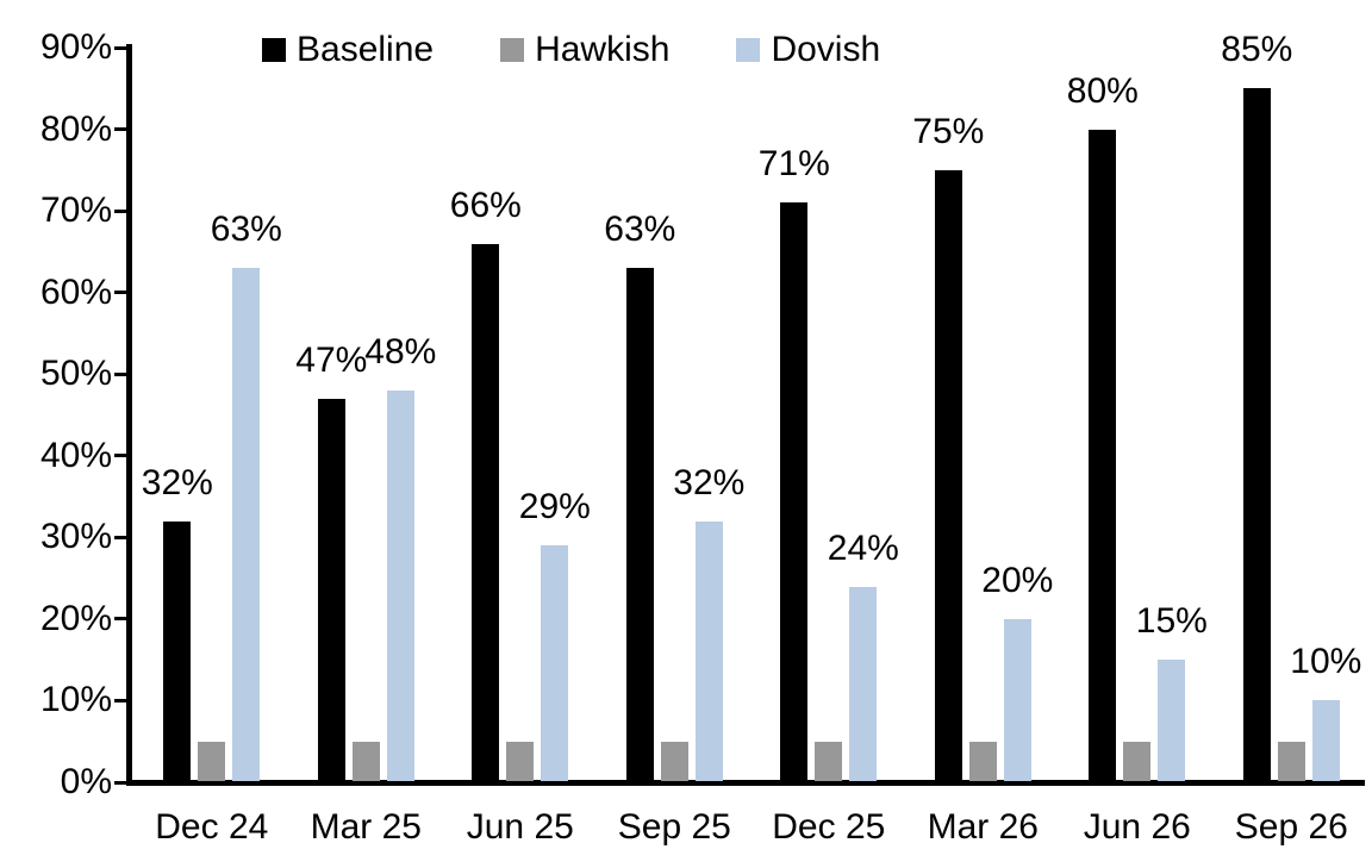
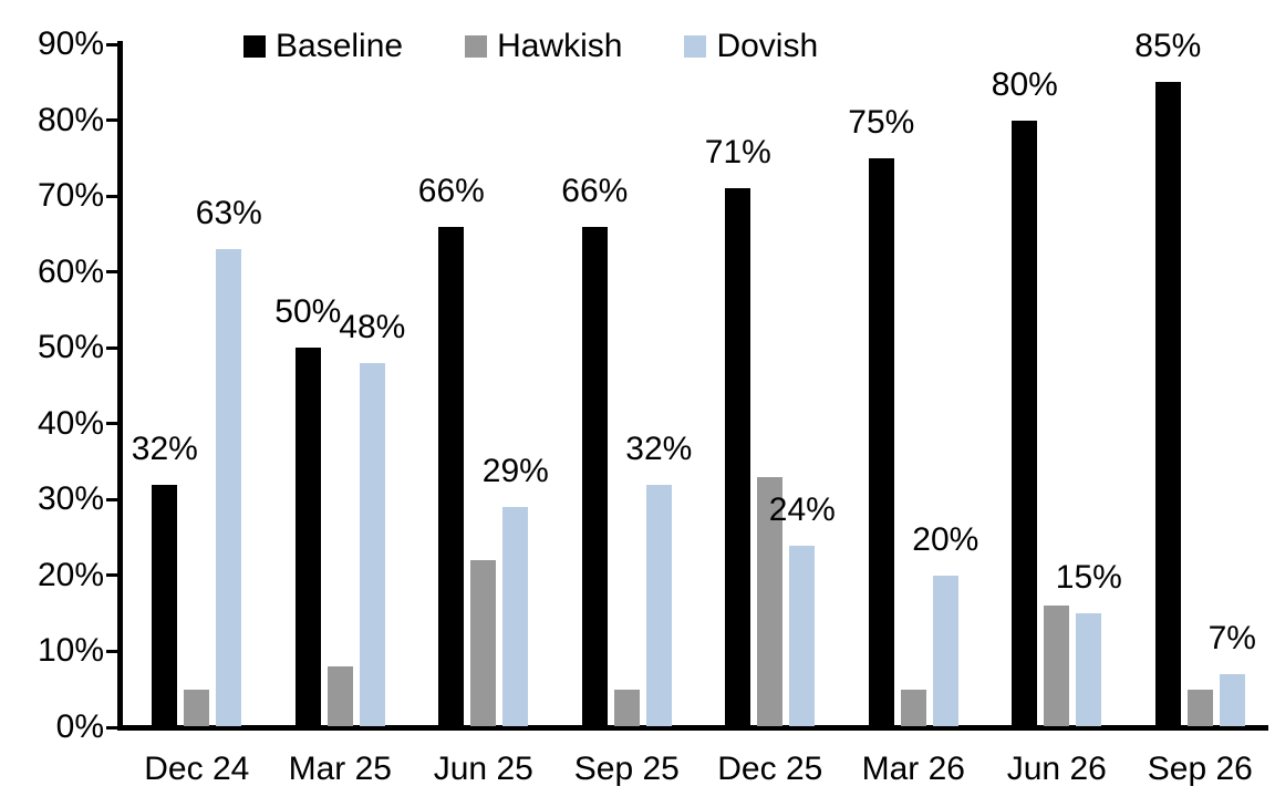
Baseline/Mar 25: 47% -> 50%
Hawkish/Mar 25: 5% -> 8%
Hawkish/Jun 25: 5% -> 22%
Baseline/Sep 25: 63% -> 66%
Hawkish/Dec 25: 5% -> 33%
Hawkish/Jun 26: 5% -> 16%
Dovish/Sep 26: 10% -> 7%
